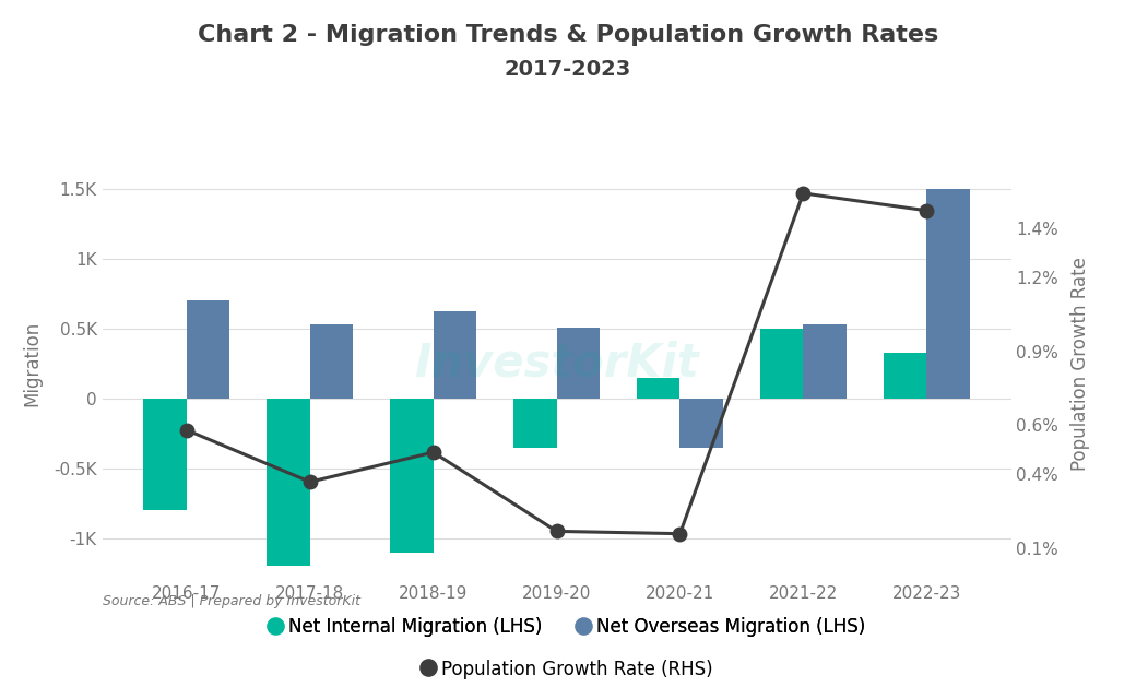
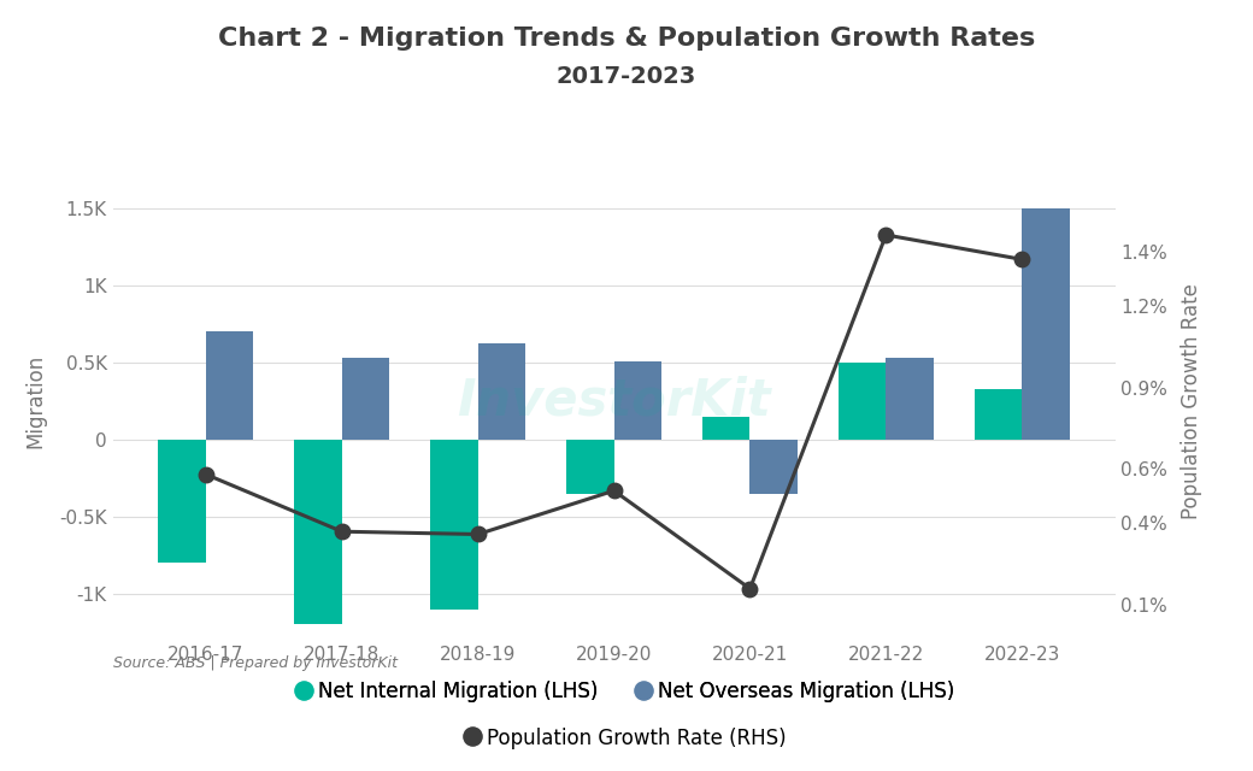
Population Growth Rate (RHS)/2018-19: 0.49% -> 0.36%
Population Growth Rate (RHS)/2019-20: 0.17% -> 0.52%
Population Growth Rate (RHS)/2021-22: 1.54% -> 1.46%
Population Growth Rate (RHS)/2022-23: 1.47% -> 1.37%
